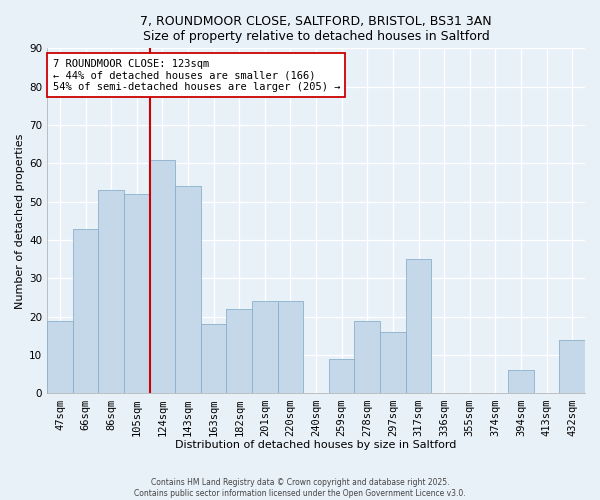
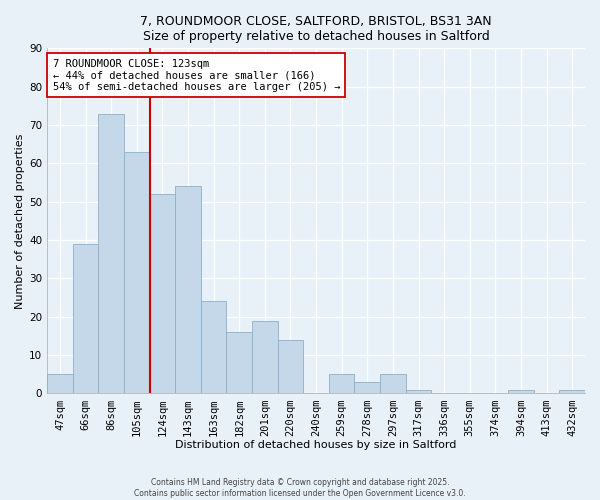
47sqm: 19 -> 5
66sqm: 43 -> 39
86sqm: 53 -> 73
105sqm: 52 -> 63
124sqm: 61 -> 52
163sqm: 18 -> 24
182sqm: 22 -> 16
201sqm: 24 -> 19
220sqm: 24 -> 14
259sqm: 9 -> 5
278sqm: 19 -> 3
297sqm: 16 -> 5
317sqm: 35 -> 1
394sqm: 6 -> 1
432sqm: 14 -> 1
